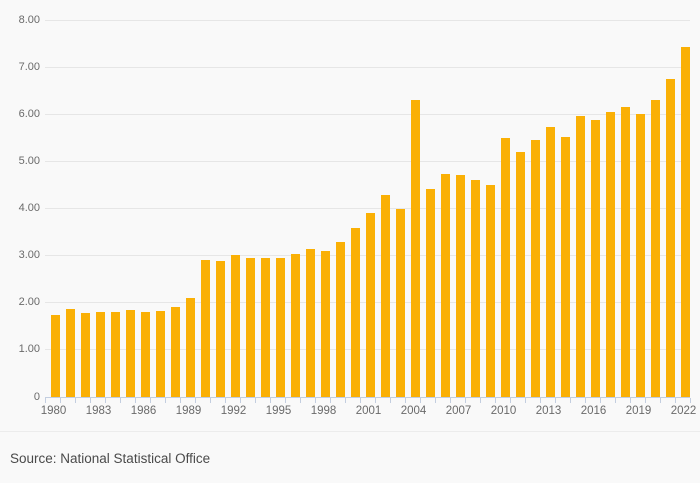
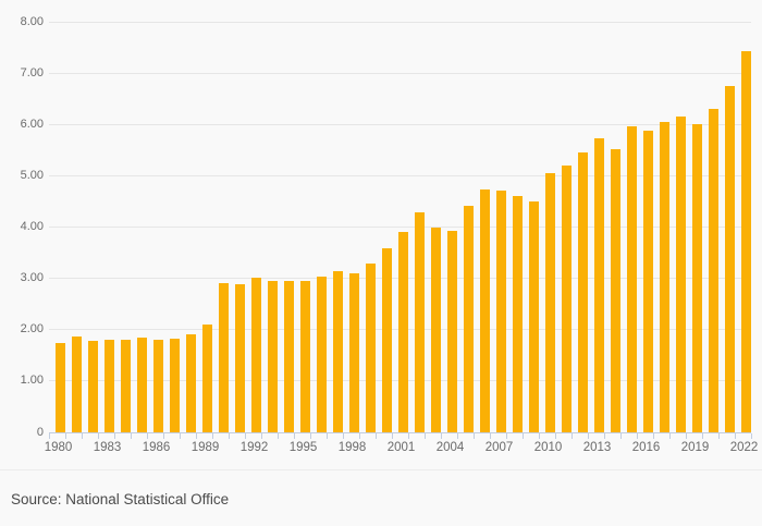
2004: 6.3 -> 3.9
2010: 5.5 -> 5.0
